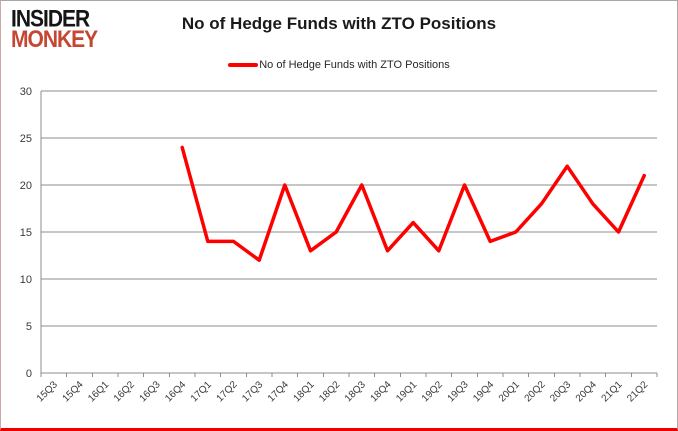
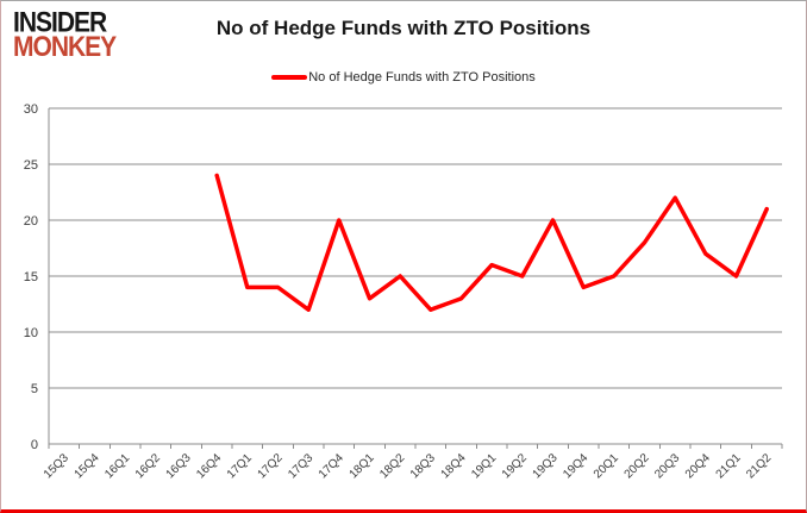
18Q3: 20 -> 12
19Q2: 13 -> 15
20Q4: 18 -> 17
